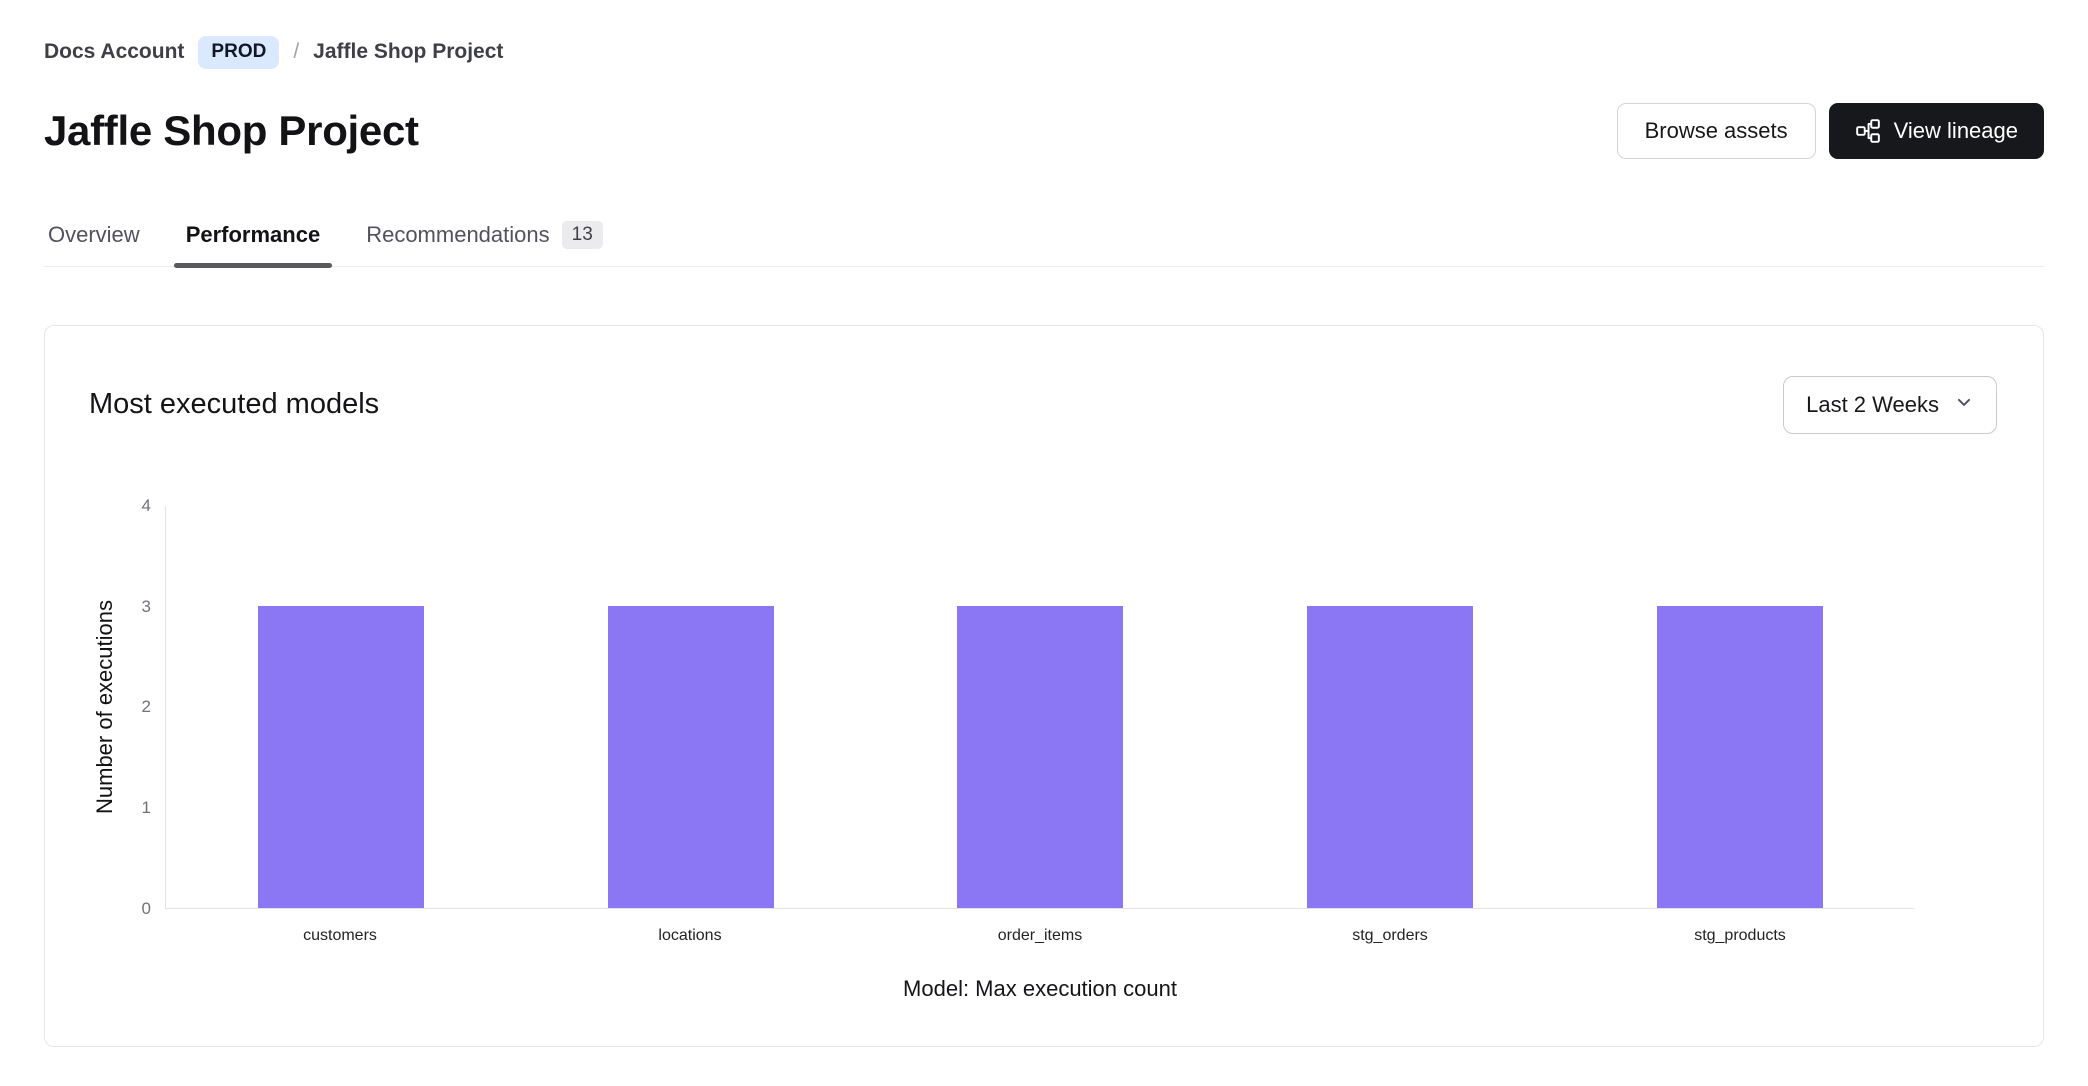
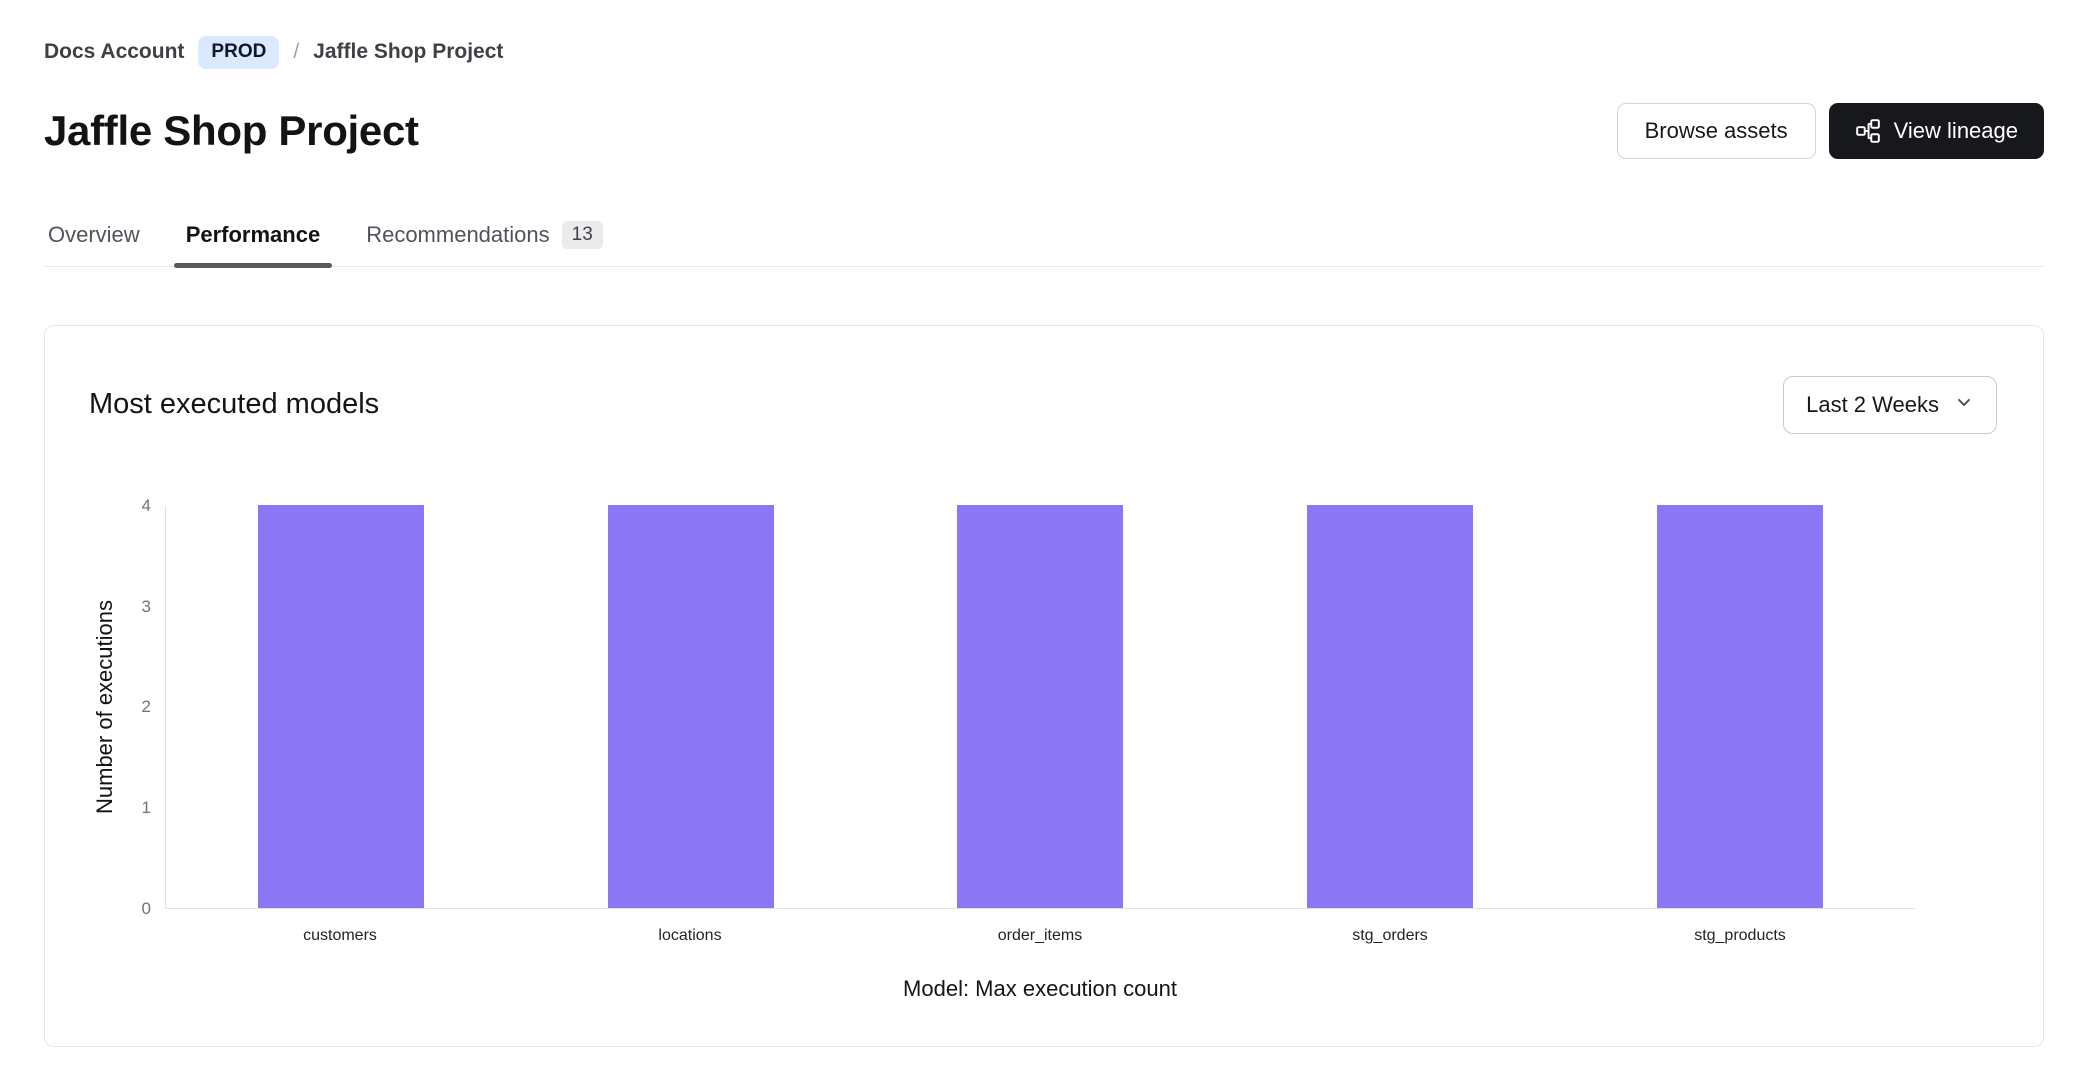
customers: 3 -> 4
locations: 3 -> 4
order_items: 3 -> 4
stg_orders: 3 -> 4
stg_products: 3 -> 4
